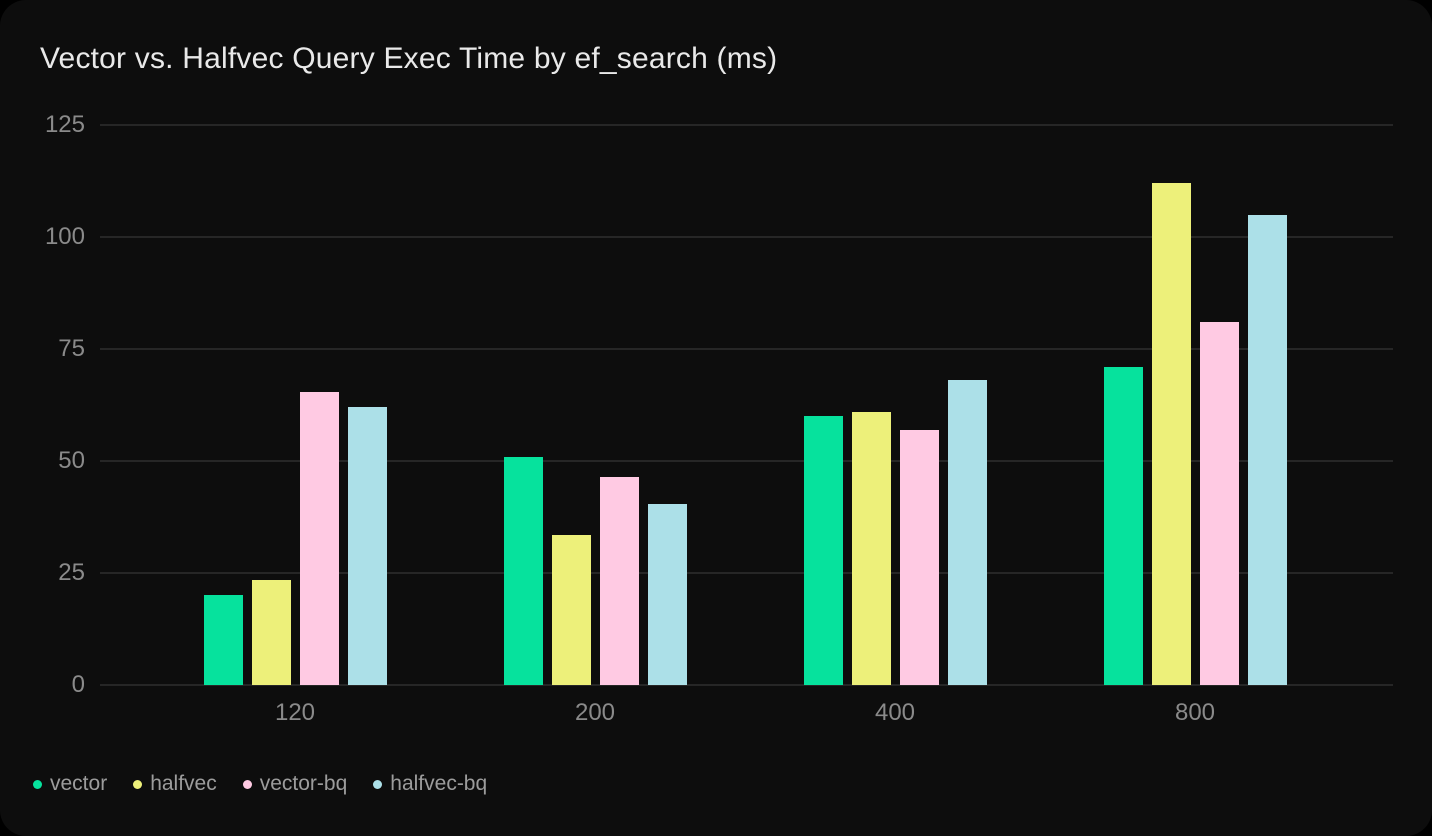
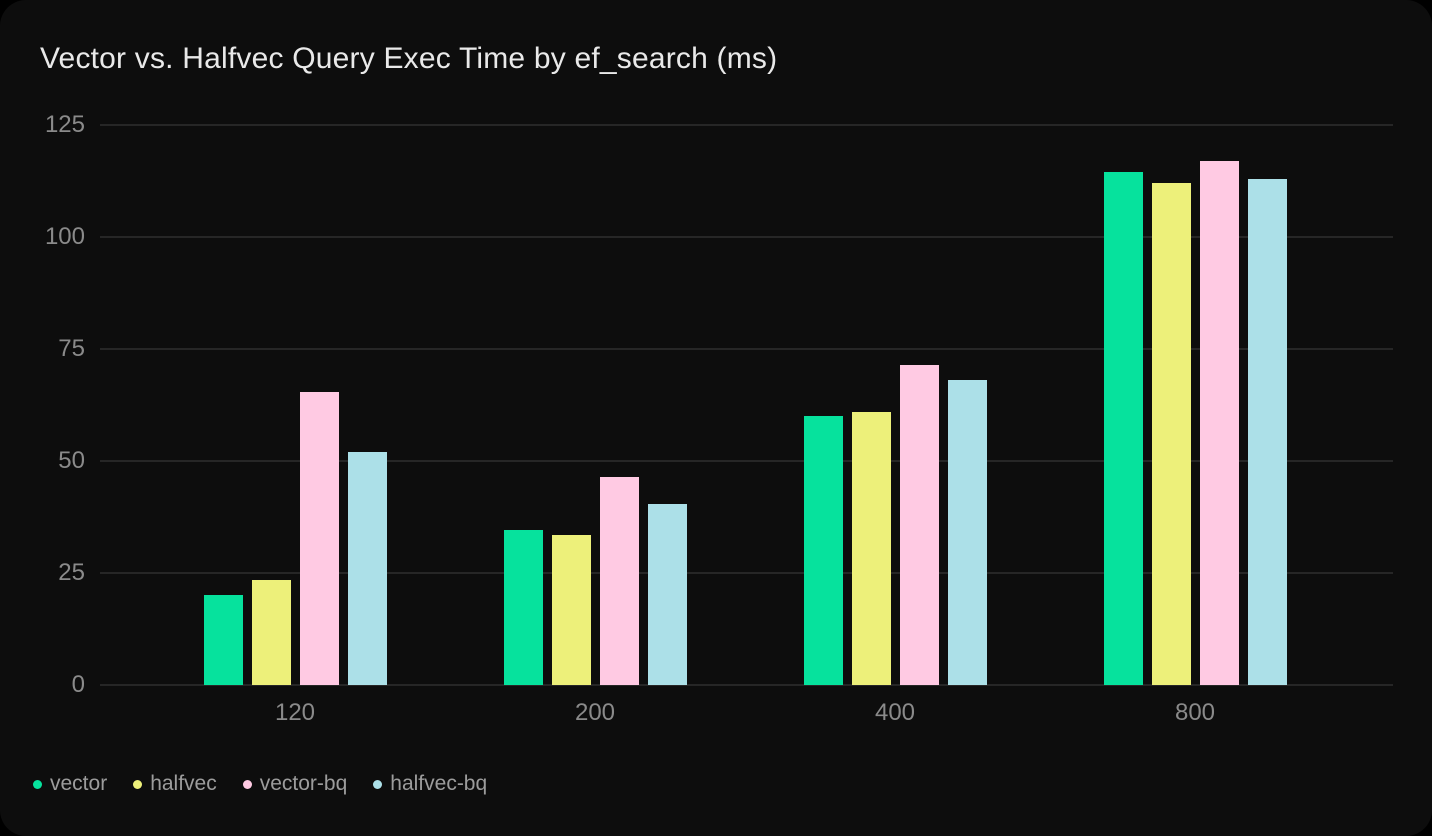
halfvec-bq/120: 62 -> 52
vector/200: 51 -> 34
vector-bq/400: 57 -> 72
vector/800: 71 -> 114
vector-bq/800: 81 -> 117
halfvec-bq/800: 105 -> 113
